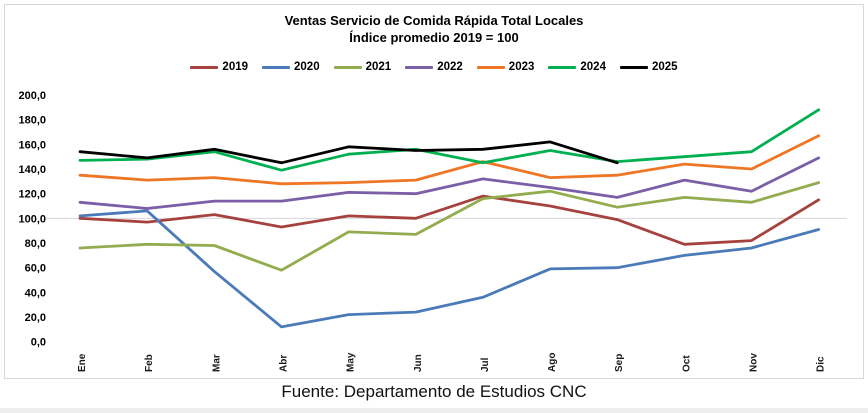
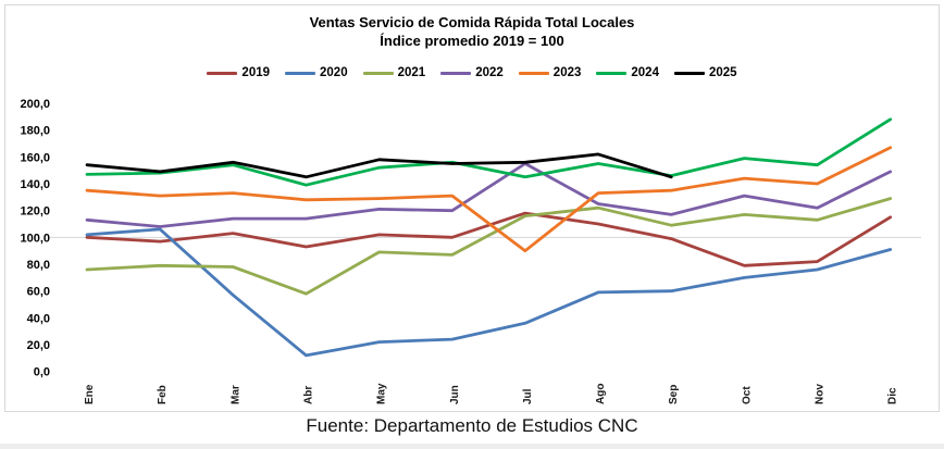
2022/Jul: 132 -> 155
2023/Jul: 146 -> 90
2024/Oct: 150 -> 159
